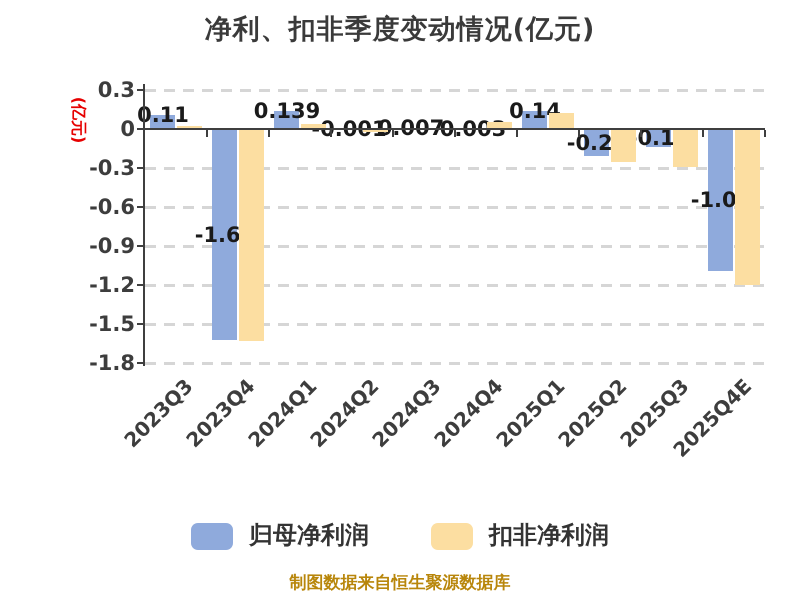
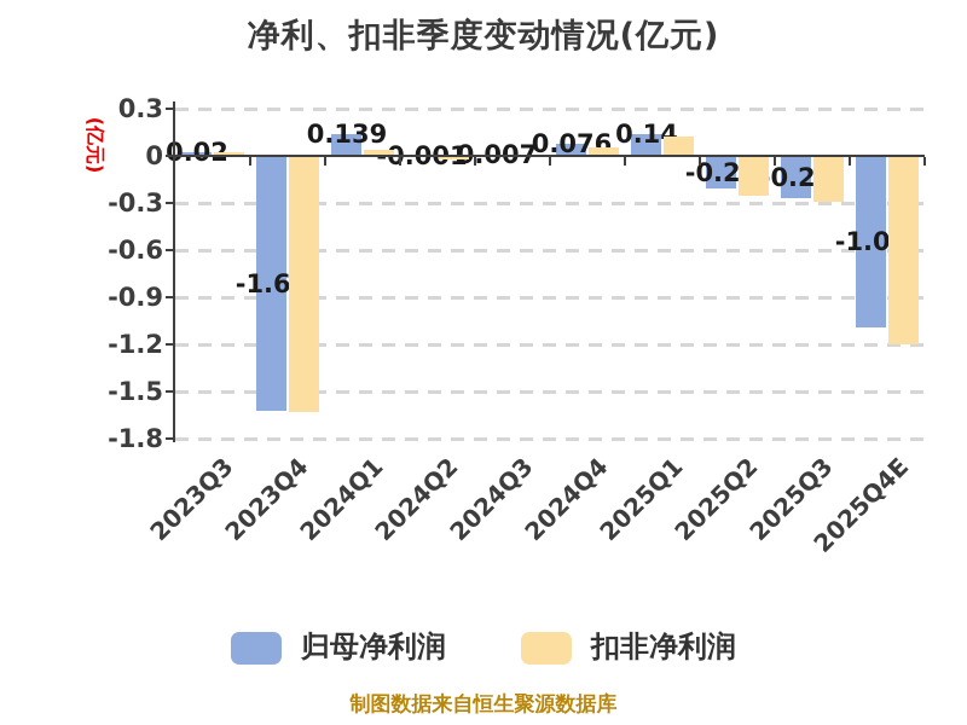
归母净利润/2023Q3: 0.11 -> 0.02
归母净利润/2024Q4: 0.003 -> 0.076
归母净利润/2025Q3: -0.14 -> -0.27
